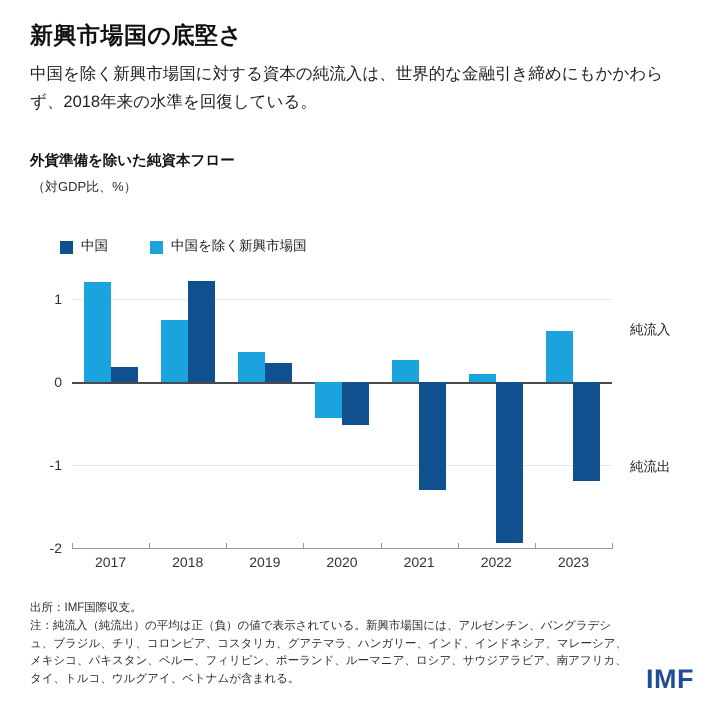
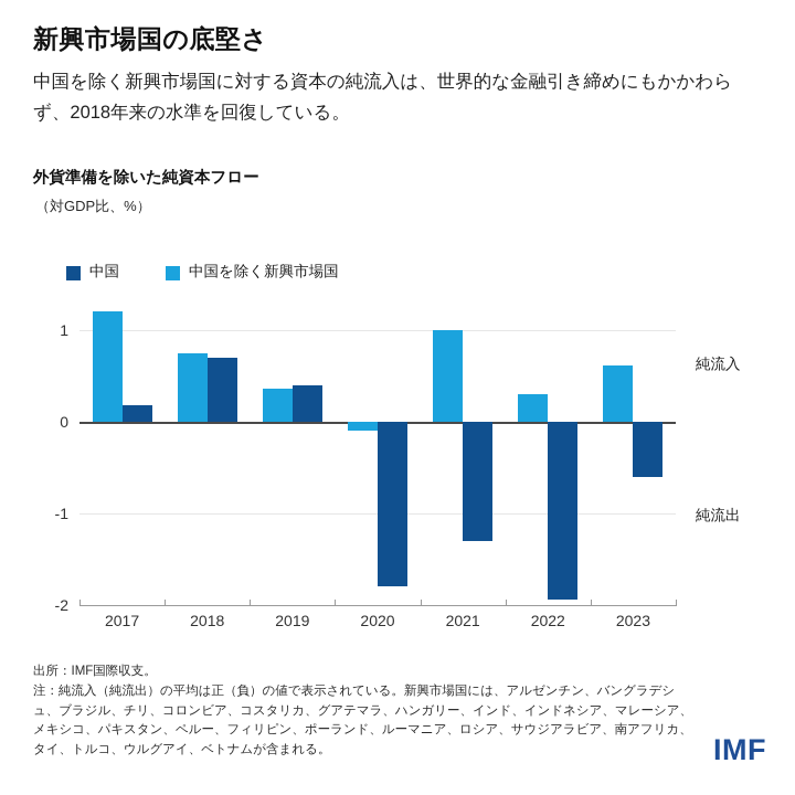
中国/2018: 1.2 -> 0.7
中国/2019: 0.2 -> 0.4
中国を除く新興市場国/2020: -0.4 -> -0.1
中国/2020: -0.5 -> -1.8
中国を除く新興市場国/2021: 0.3 -> 1.0
中国を除く新興市場国/2022: 0.1 -> 0.3
中国/2023: -1.2 -> -0.6
